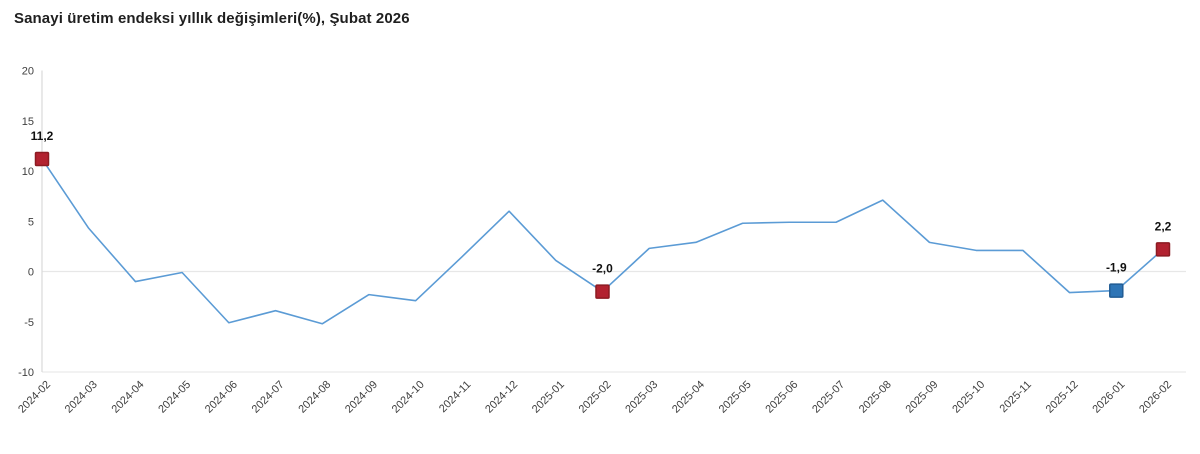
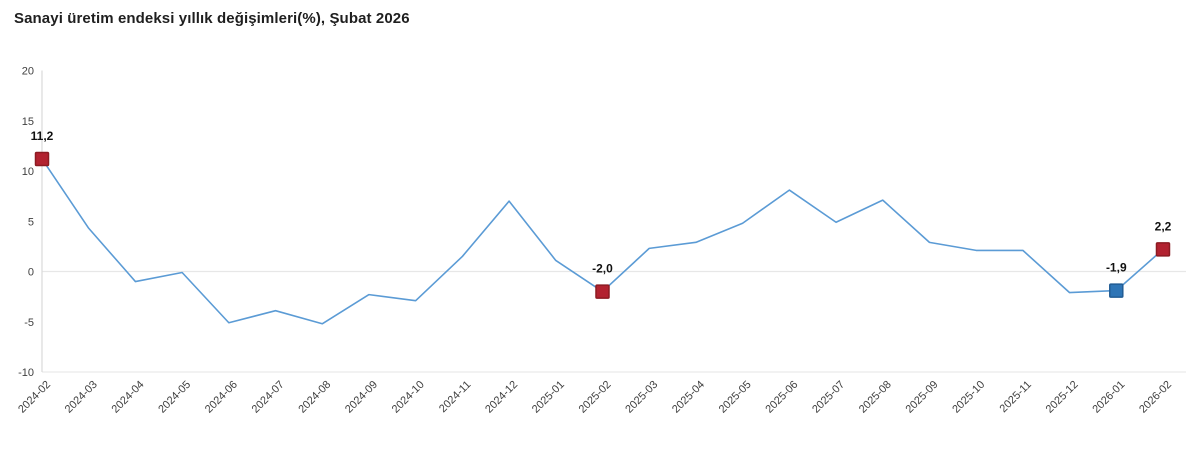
2024-12: 6.0 -> 7.0
2025-06: 4.9 -> 8.1
